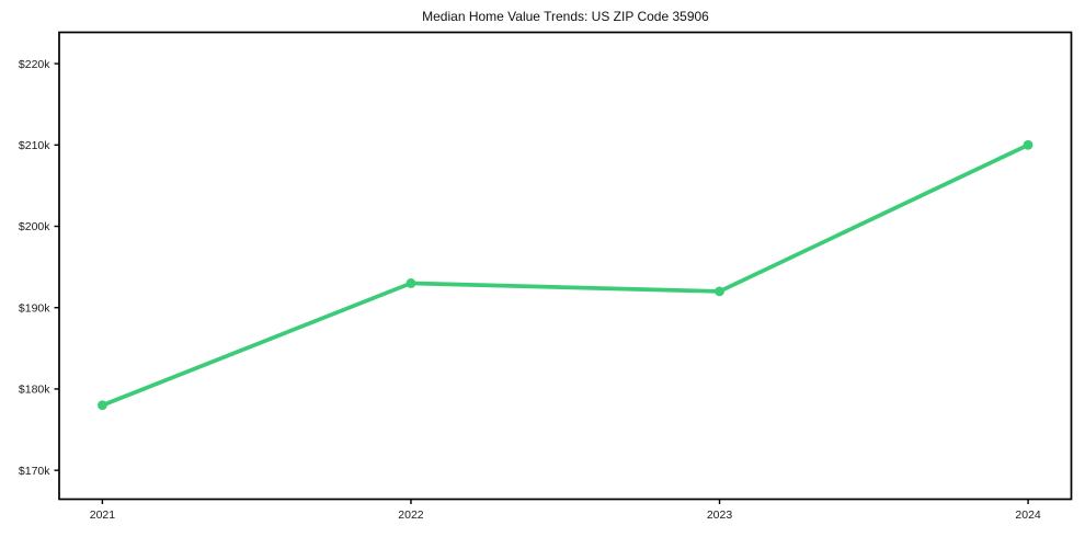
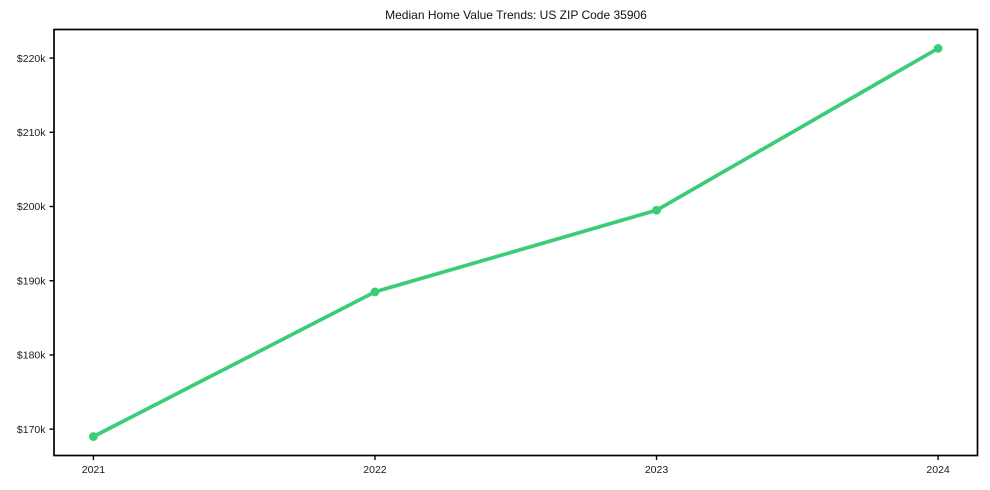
2021: $178k -> $169k
2022: $193k -> $188k
2023: $192k -> $200k
2024: $210k -> $221k
